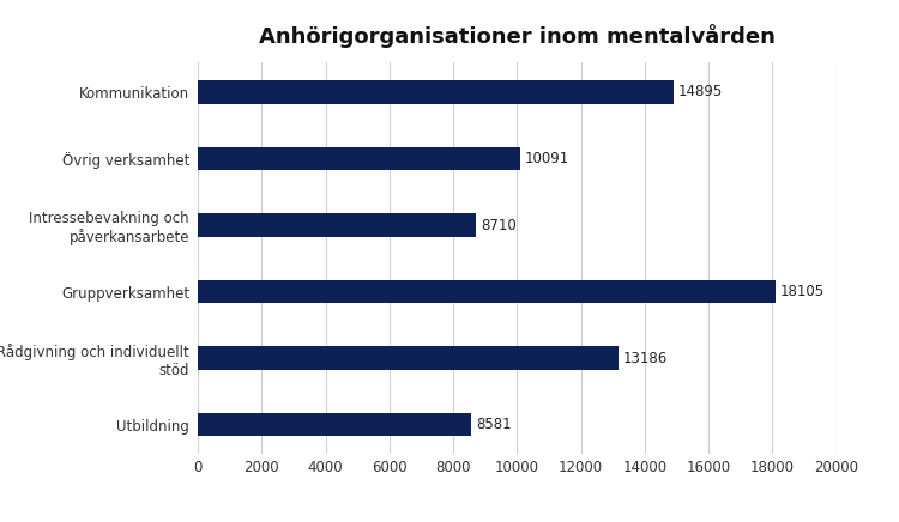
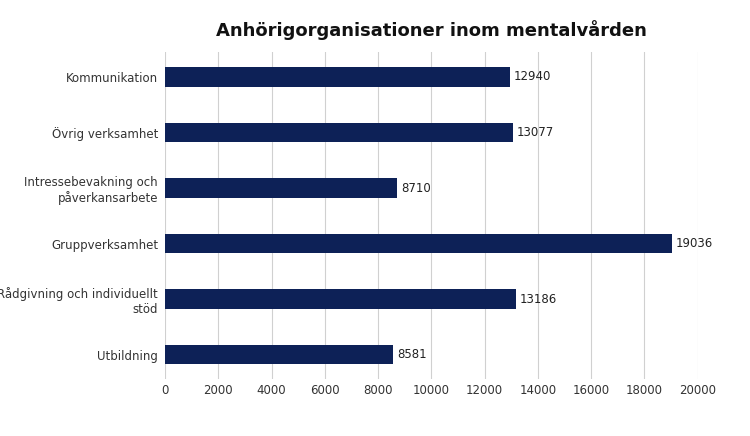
Kommunikation: 14895 -> 12940
Övrig verksamhet: 10091 -> 13077
Gruppverksamhet: 18105 -> 19036
